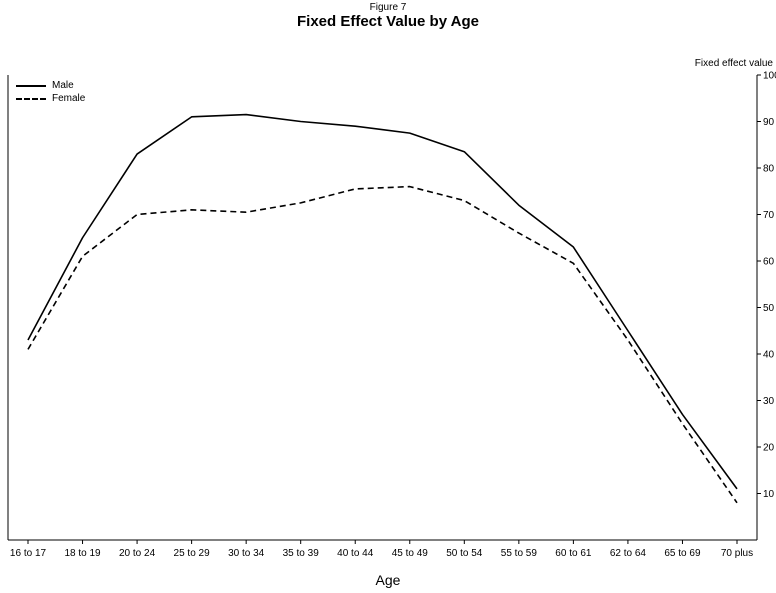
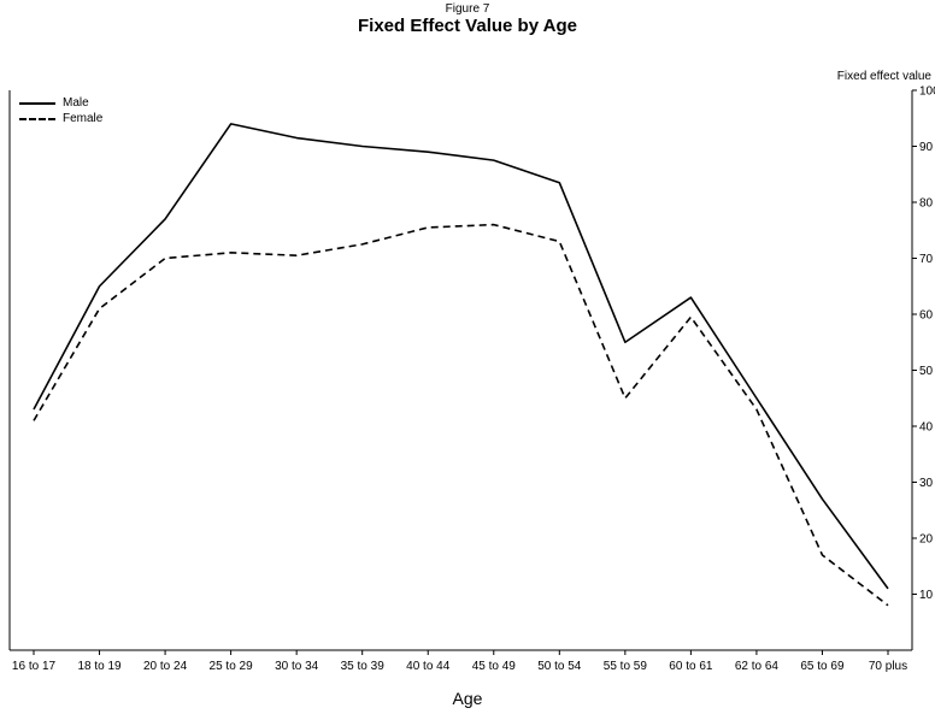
Male/20 to 24: 83 -> 77
Male/25 to 29: 91 -> 94
Male/55 to 59: 72 -> 55
Female/55 to 59: 66 -> 45
Female/65 to 69: 25 -> 17
